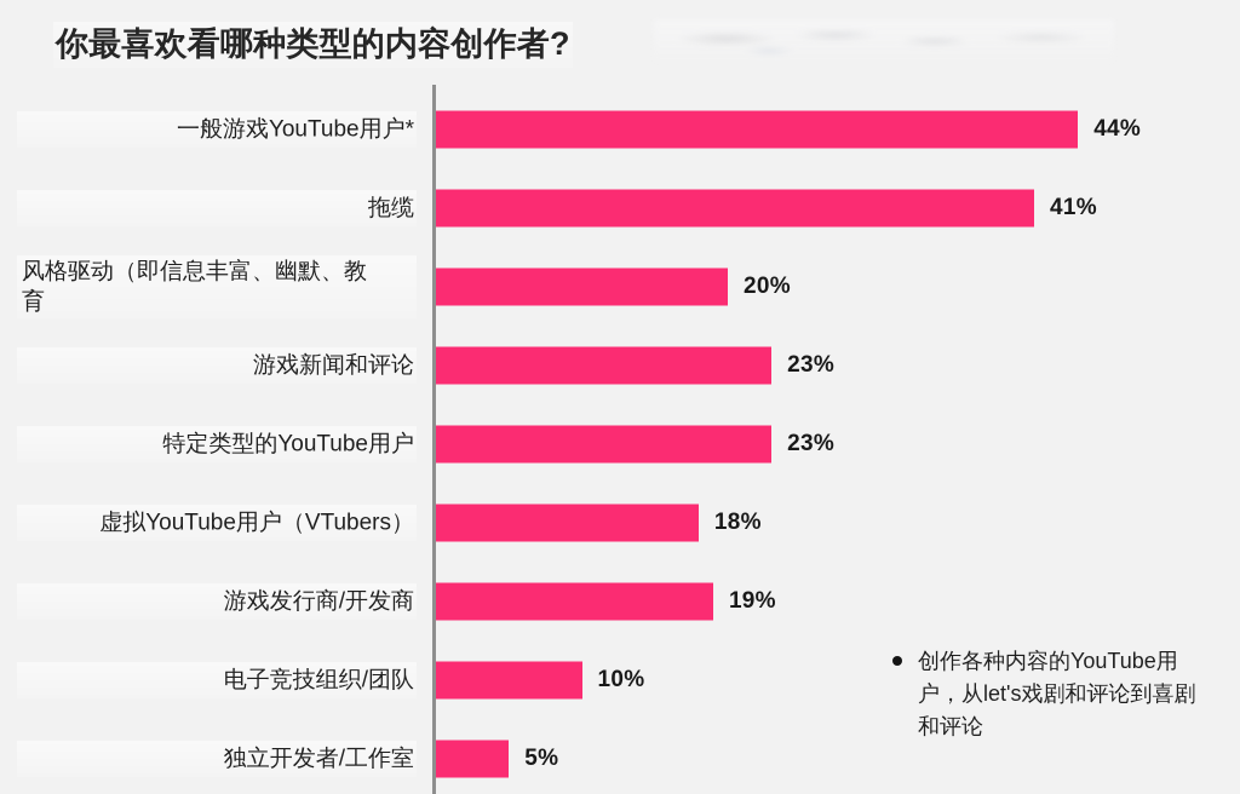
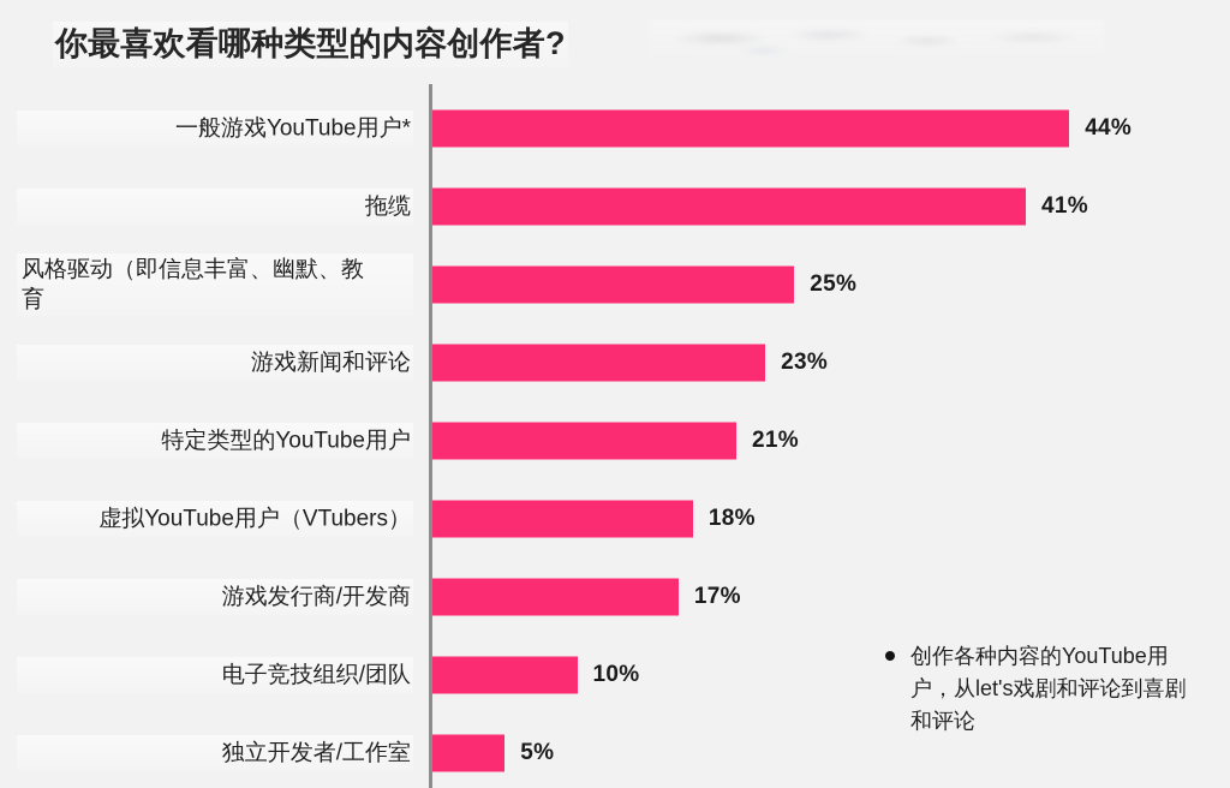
风格驱动（即信息丰富、幽默、教 育: 20% -> 25%
特定类型的YouTube用户: 23% -> 21%
游戏发行商/开发商: 19% -> 17%
